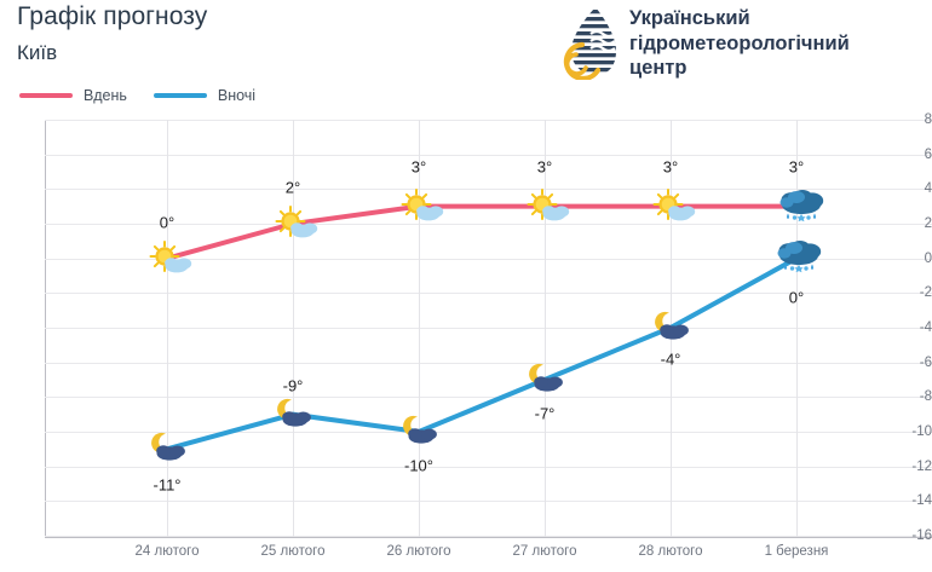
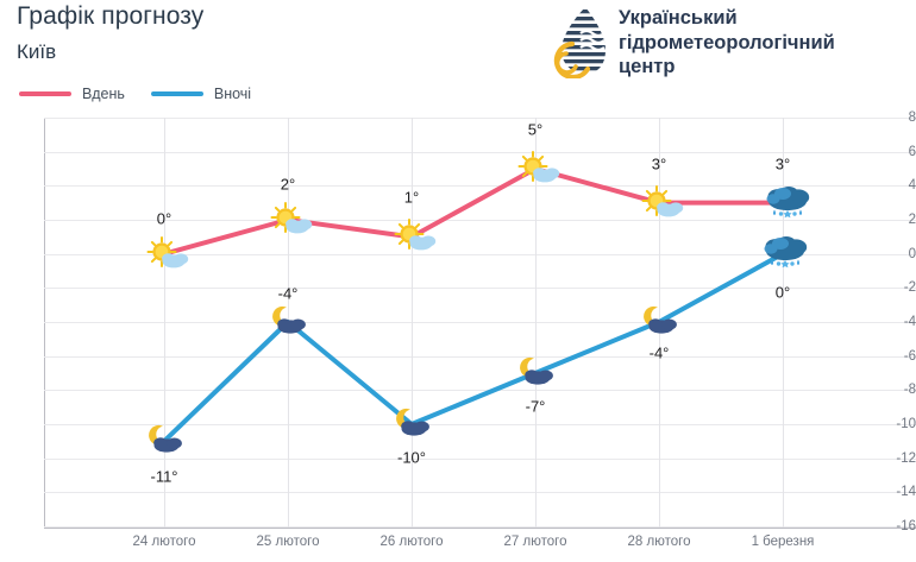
Вночі/25 лютого: -9° -> -4°
Вдень/26 лютого: 3° -> 1°
Вдень/27 лютого: 3° -> 5°
